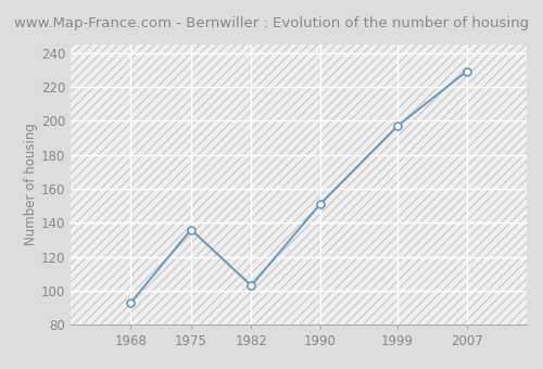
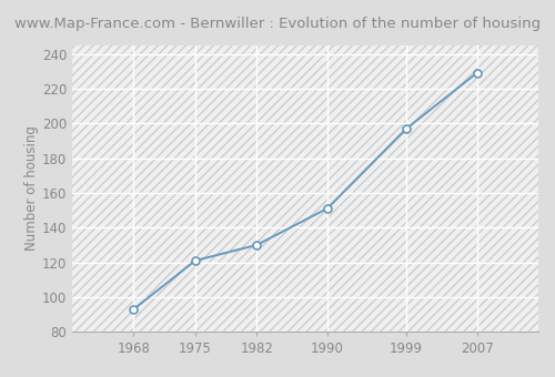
1975: 136 -> 121
1982: 103 -> 130
